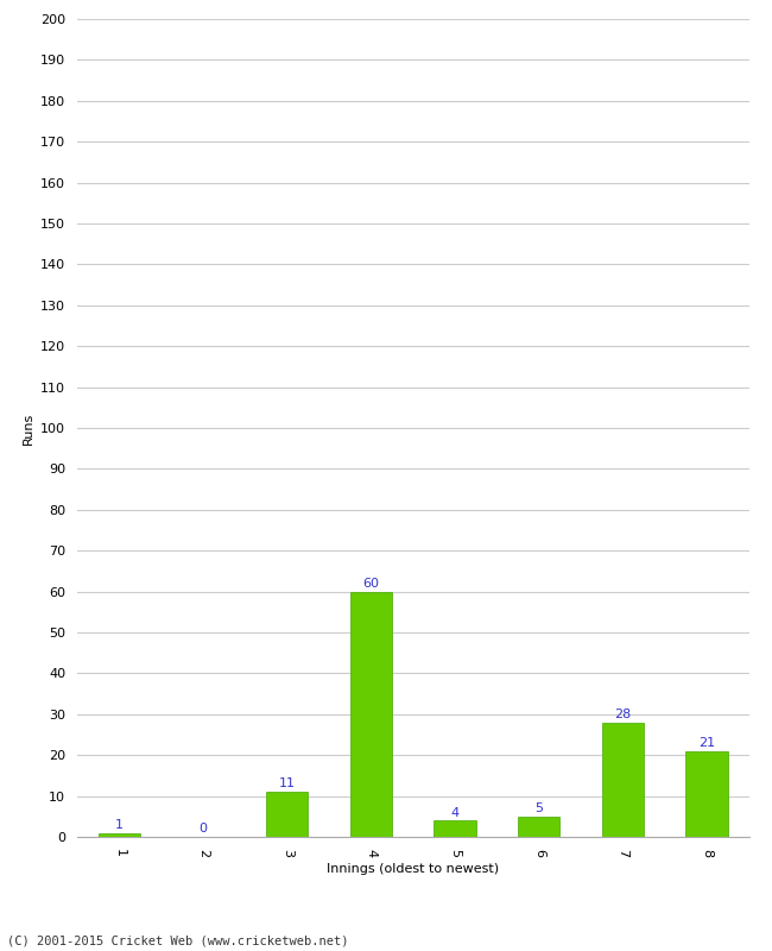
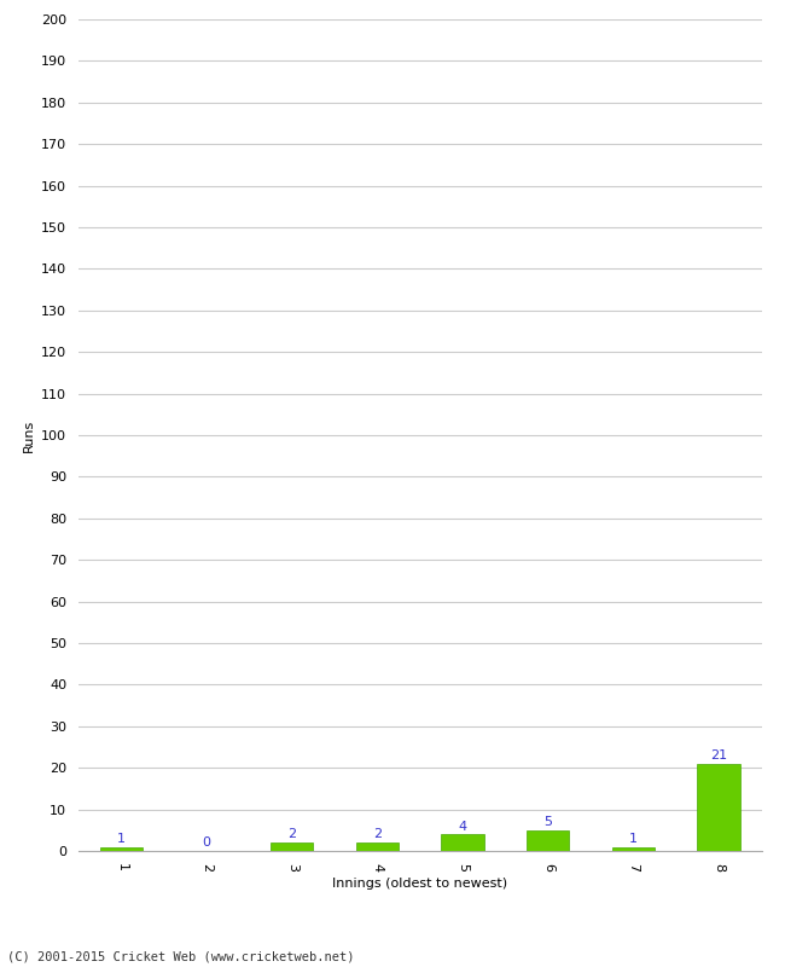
3: 11 -> 2
4: 60 -> 2
7: 28 -> 1
